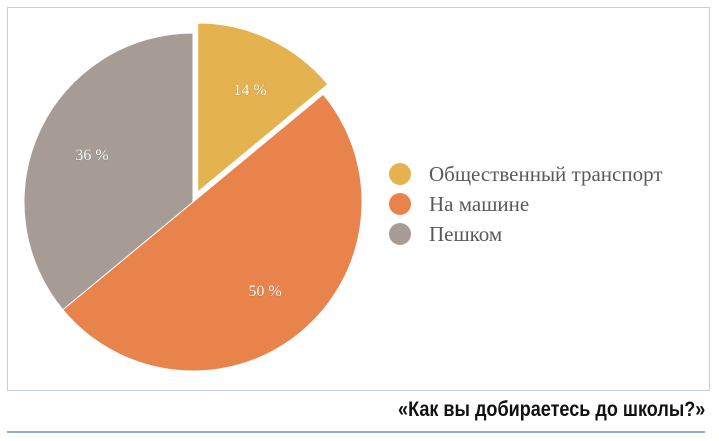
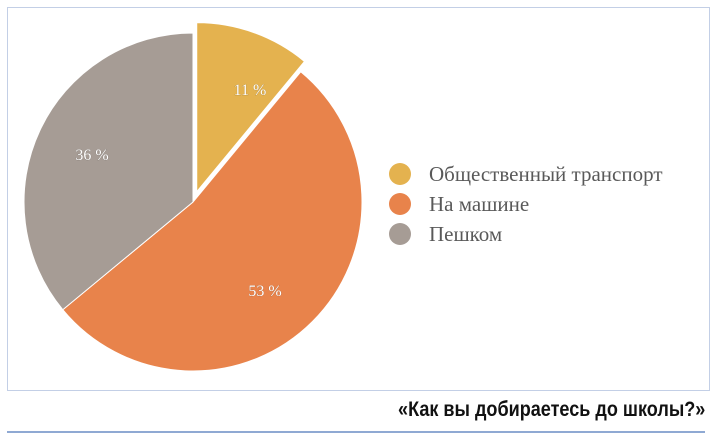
Общественный транспорт: 14 -> 11
На машине: 50 -> 53
